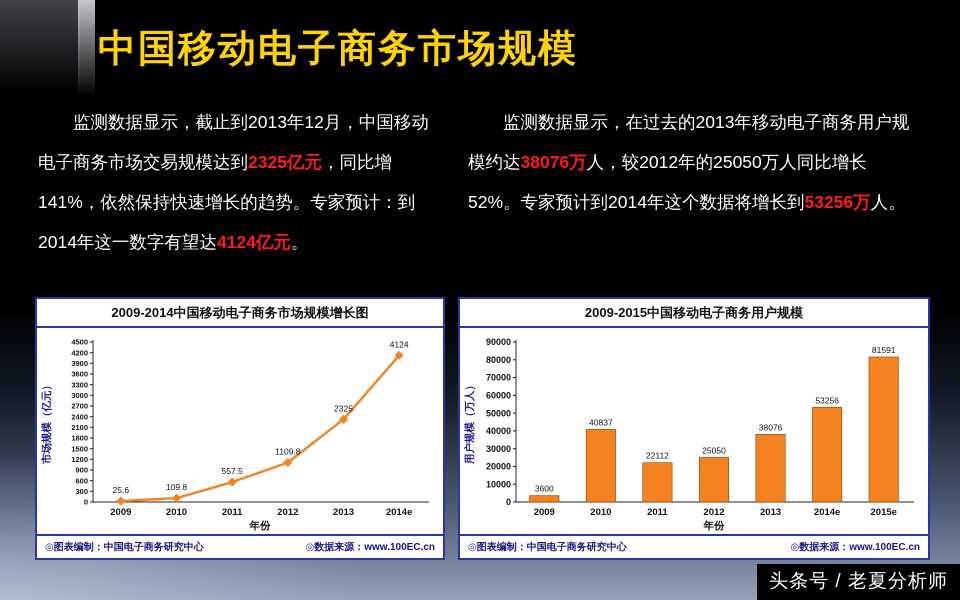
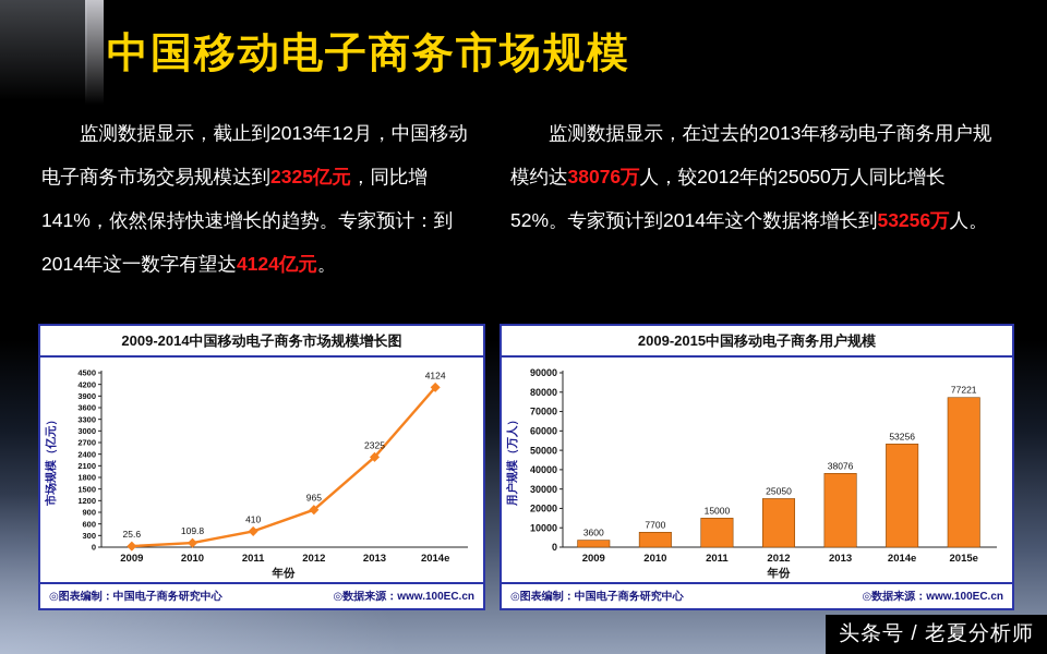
2009-2014中国移动电子商务市场规模增长图/2011: 557.5 -> 410
2009-2014中国移动电子商务市场规模增长图/2012: 1109.8 -> 965
2009-2015中国移动电子商务用户规模/2010: 40837 -> 7700
2009-2015中国移动电子商务用户规模/2011: 22112 -> 15000
2009-2015中国移动电子商务用户规模/2015e: 81591 -> 77221
